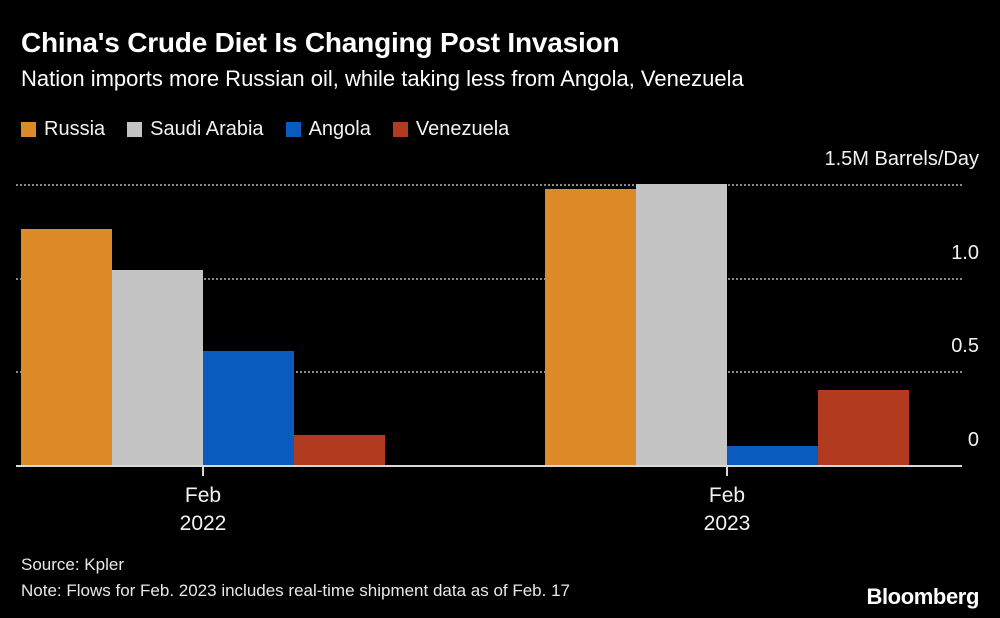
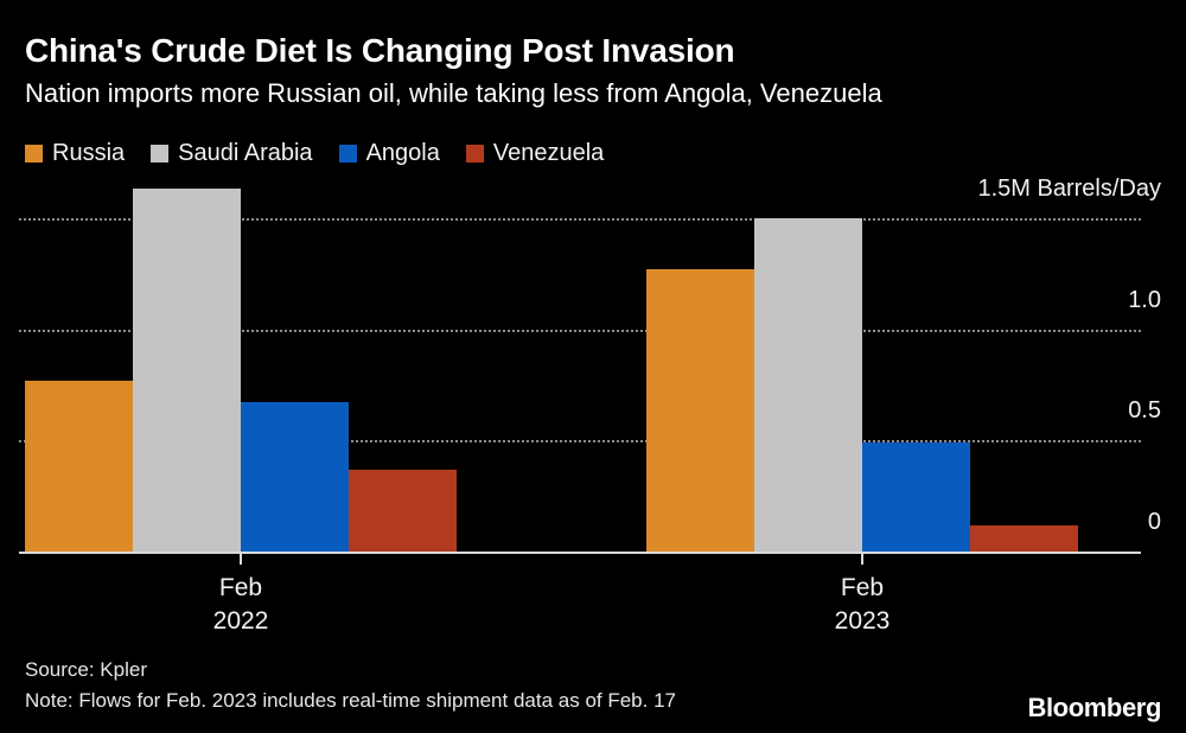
Russia/Feb 2022: 1.26 -> 0.77
Saudi Arabia/Feb 2022: 1.04 -> 1.63
Angola/Feb 2022: 0.61 -> 0.67
Venezuela/Feb 2022: 0.16 -> 0.37
Russia/Feb 2023: 1.47 -> 1.27
Angola/Feb 2023: 0.10 -> 0.49
Venezuela/Feb 2023: 0.40 -> 0.12
